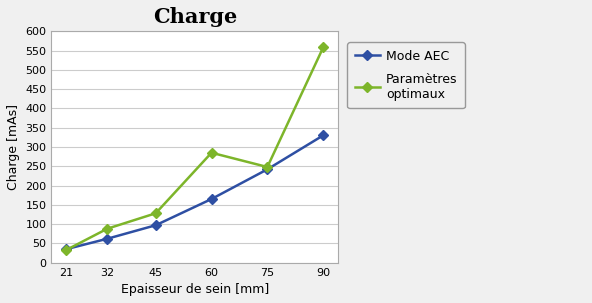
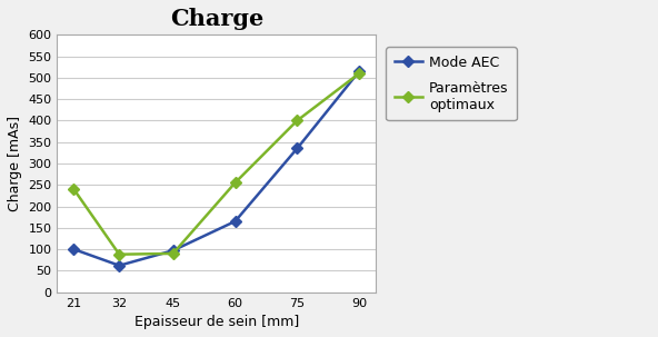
Mode AEC/21: 35 -> 100
Paramètres optimaux/21: 33 -> 240
Paramètres optimaux/45: 128 -> 90
Paramètres optimaux/60: 285 -> 255
Mode AEC/75: 242 -> 335
Paramètres optimaux/75: 248 -> 400
Mode AEC/90: 330 -> 515
Paramètres optimaux/90: 558 -> 510
